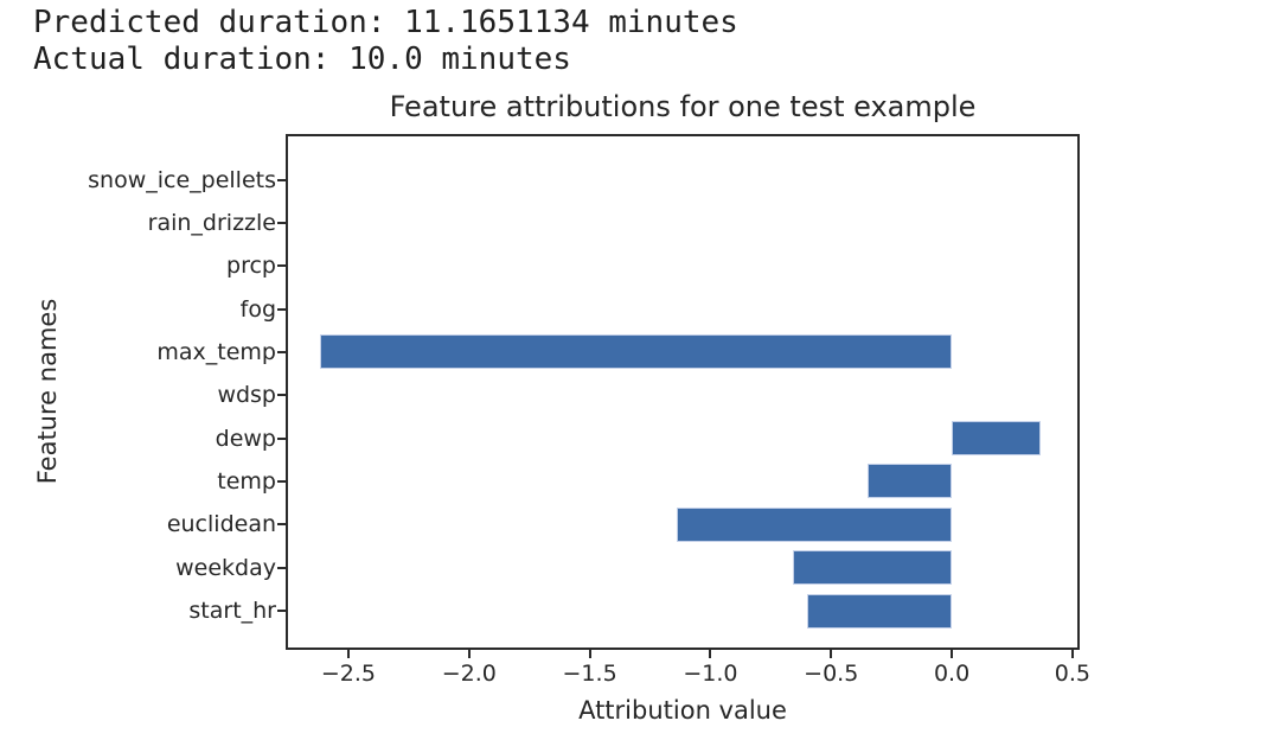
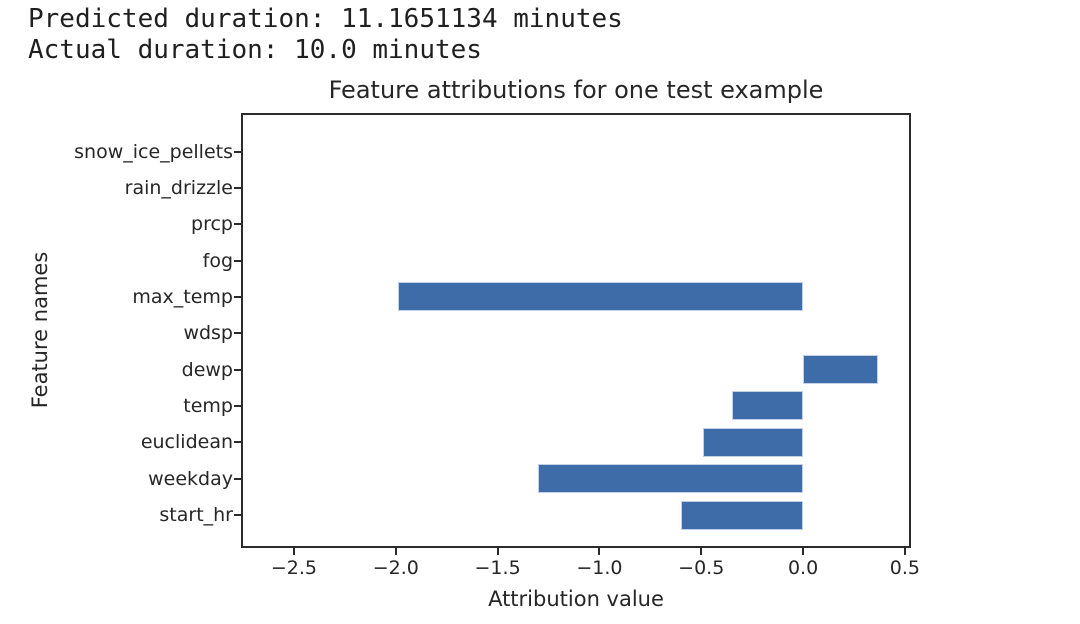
max_temp: -2.62 -> -1.99
euclidean: -1.14 -> -0.49
weekday: -0.66 -> -1.30
